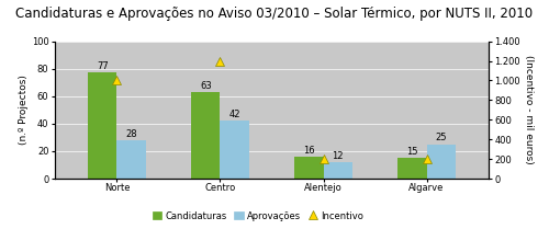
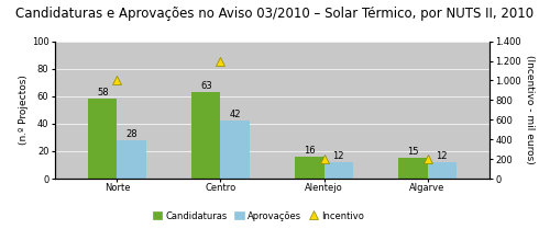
Candidaturas/Norte: 77 -> 58
Aprovações/Algarve: 25 -> 12
